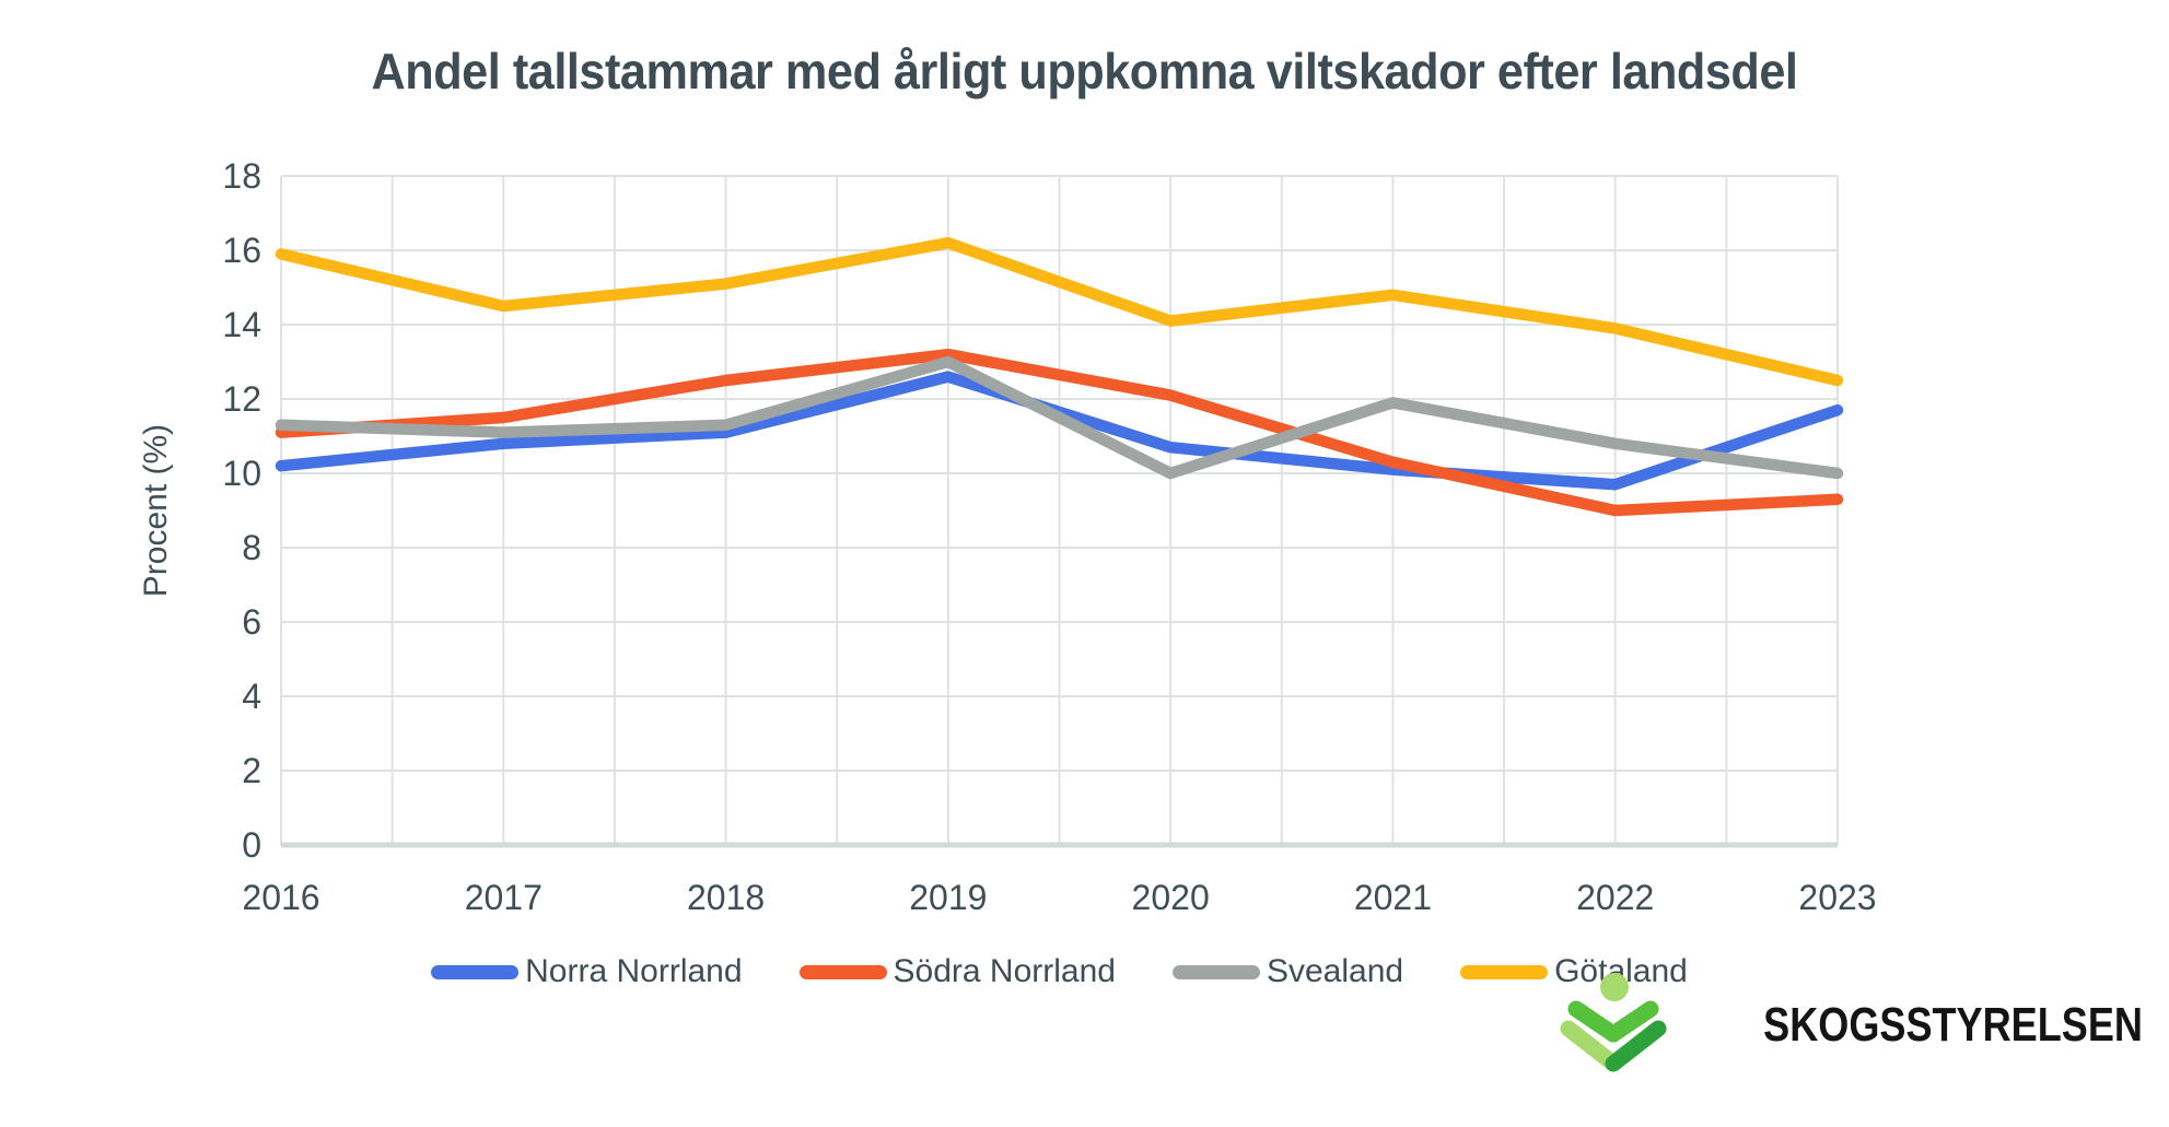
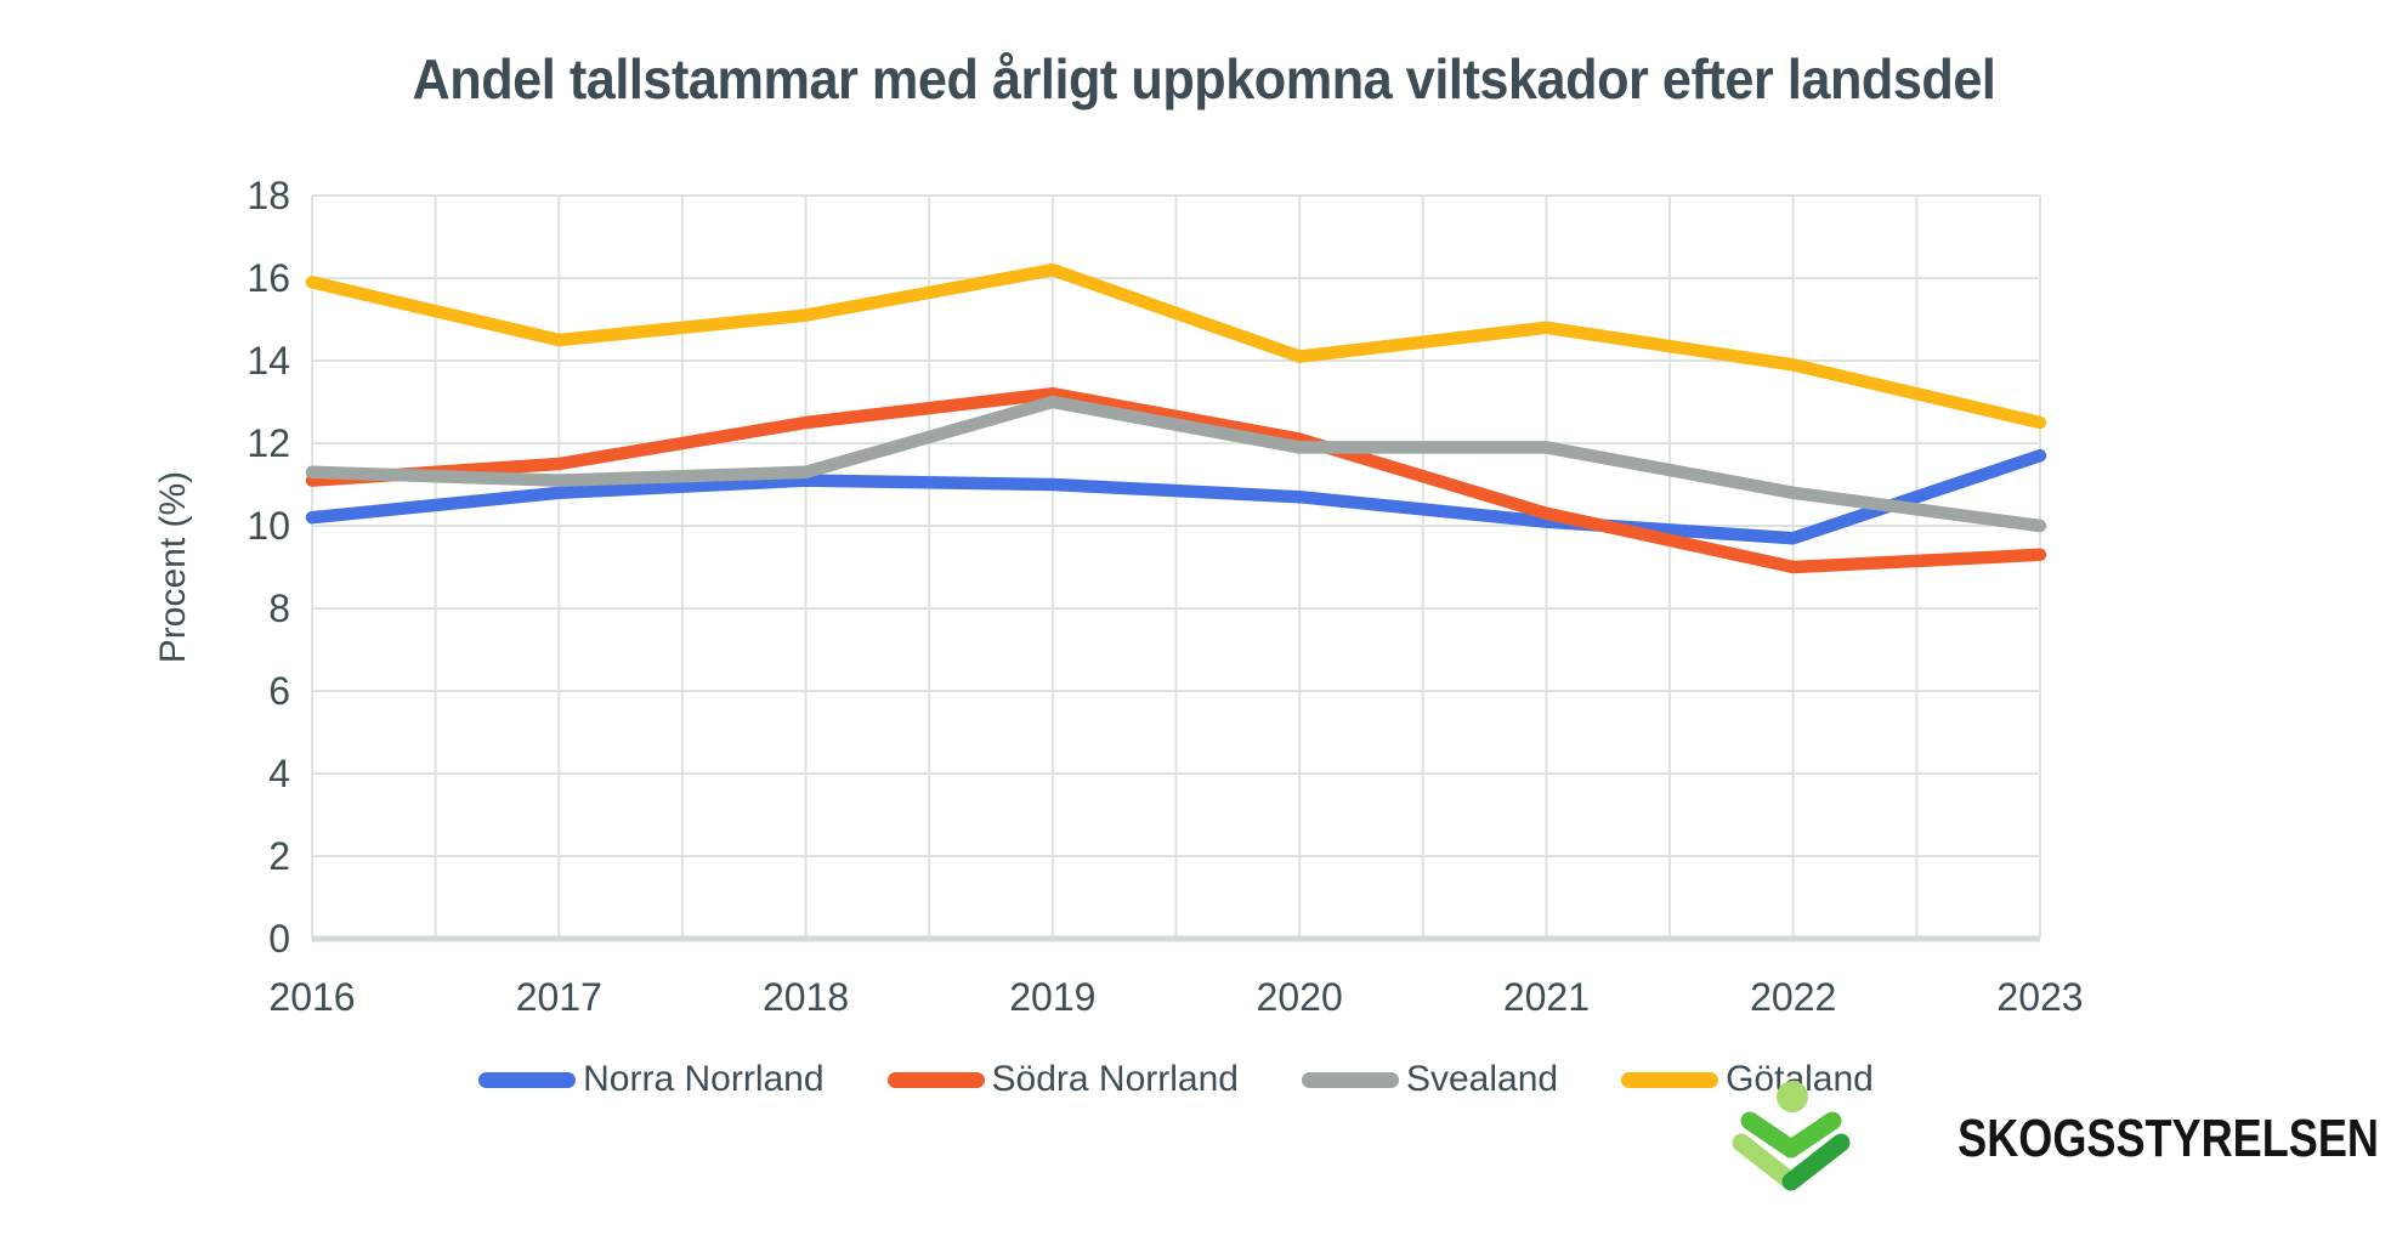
Norra Norrland/2019: 12.6 -> 11.0
Svealand/2020: 10.0 -> 11.9
